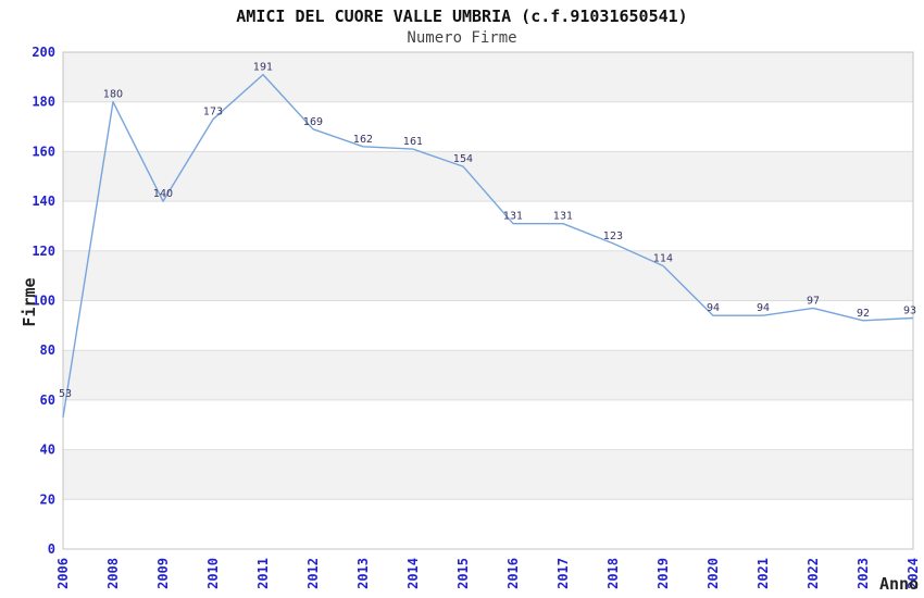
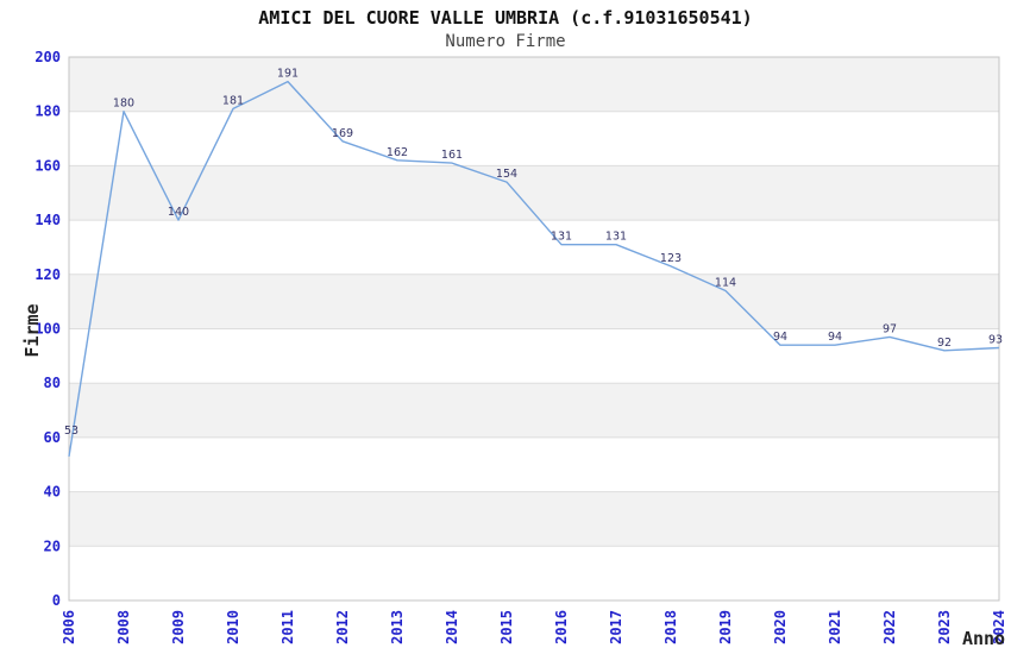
2010: 173 -> 181
